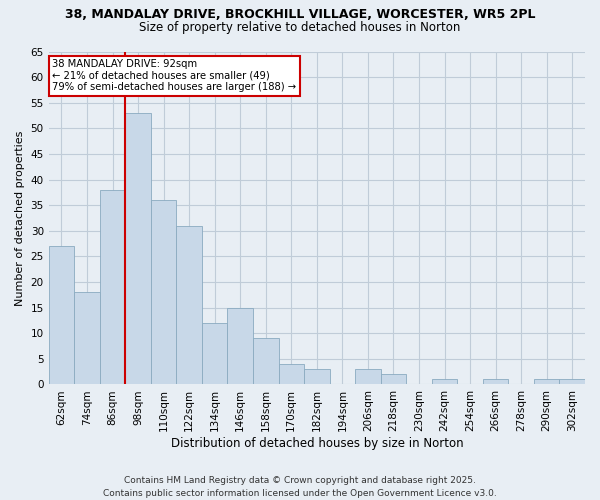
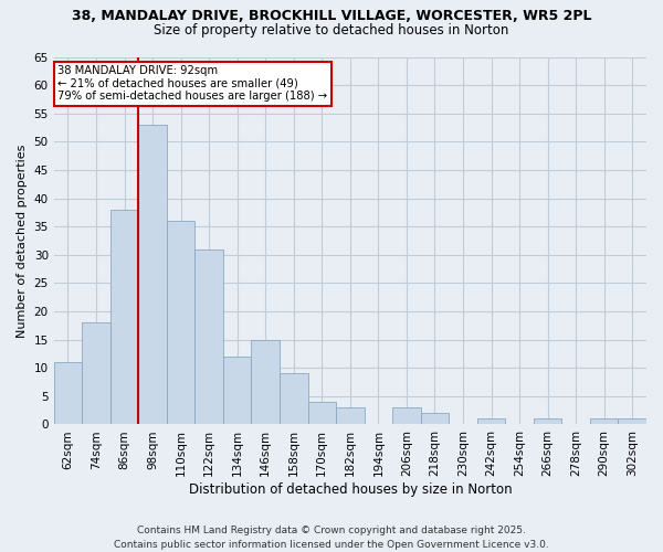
62sqm: 27 -> 11
